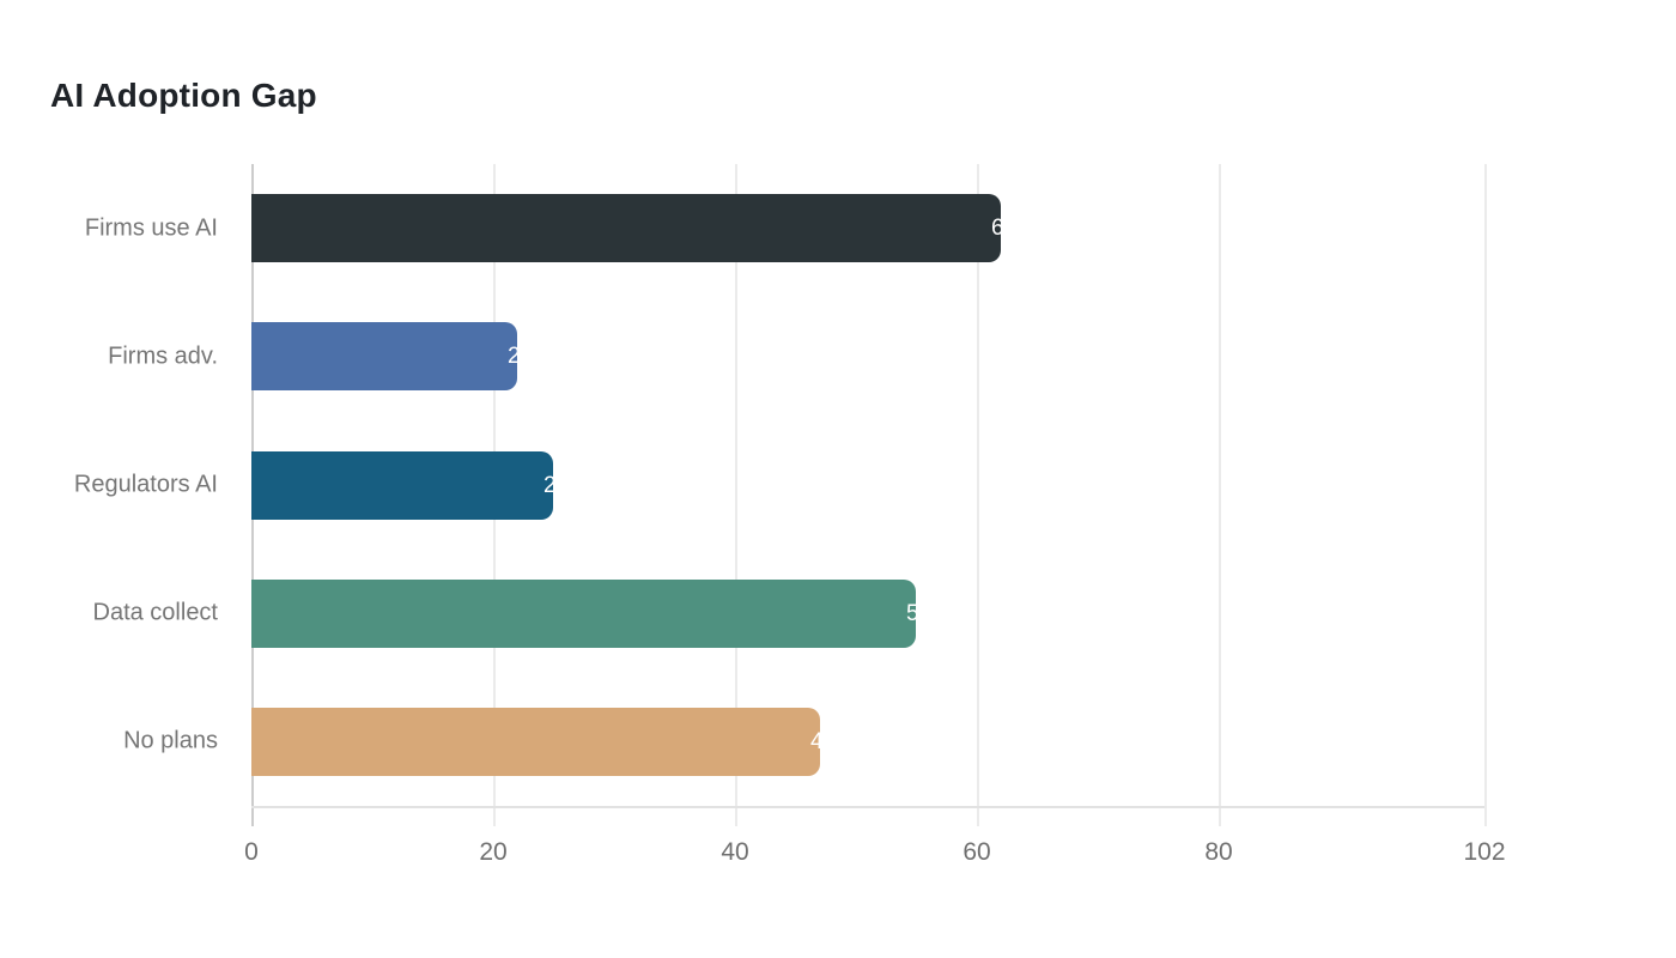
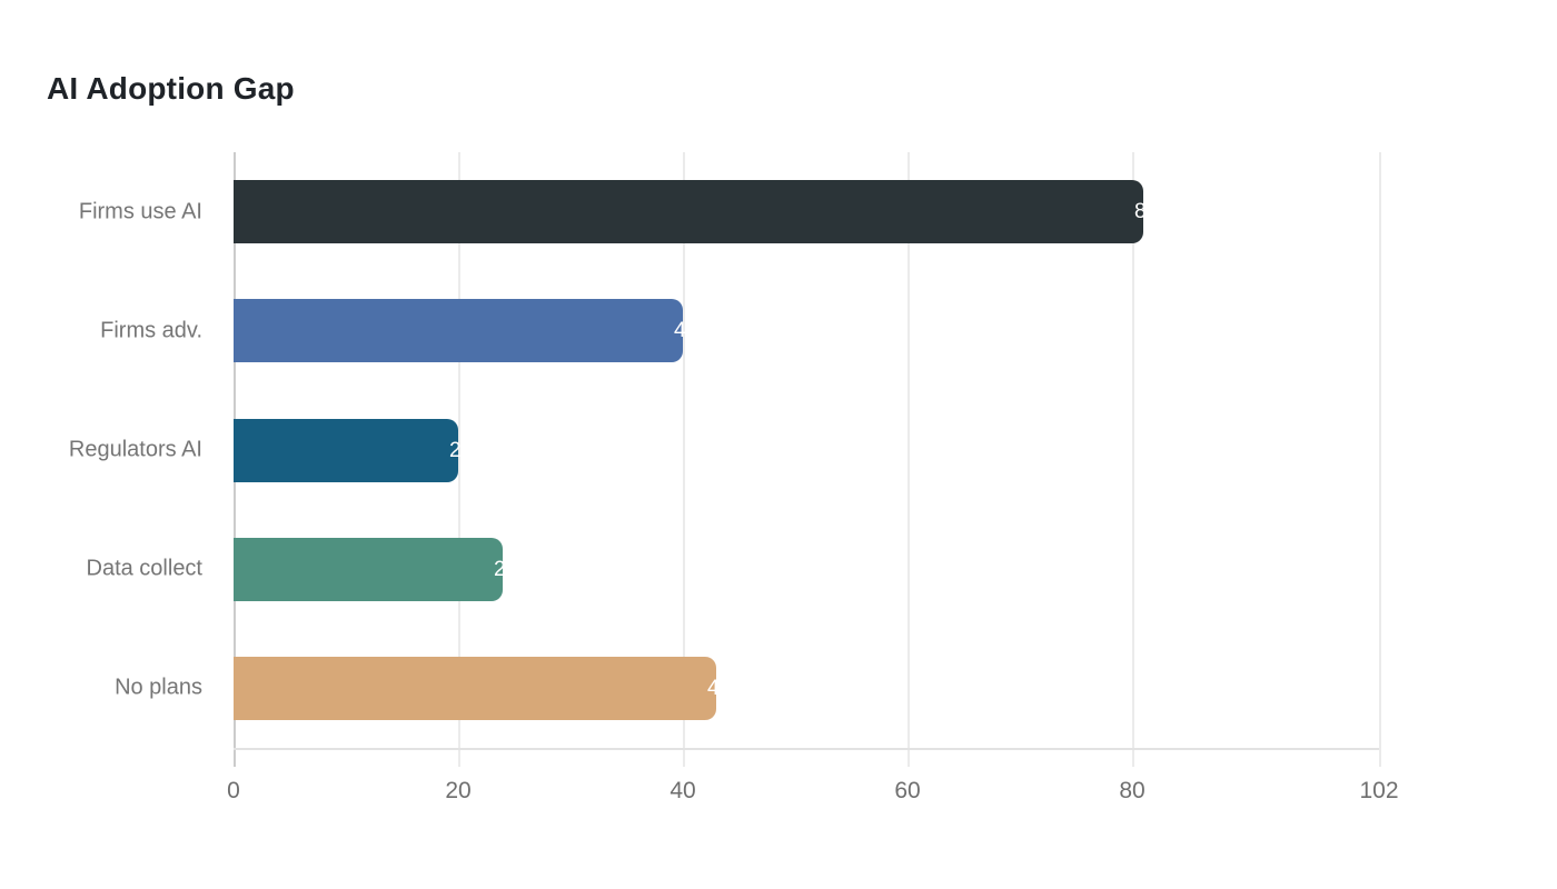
Firms use AI: 62 -> 81
Firms adv.: 22 -> 40
Regulators AI: 25 -> 20
Data collect: 55 -> 24
No plans: 47 -> 43
